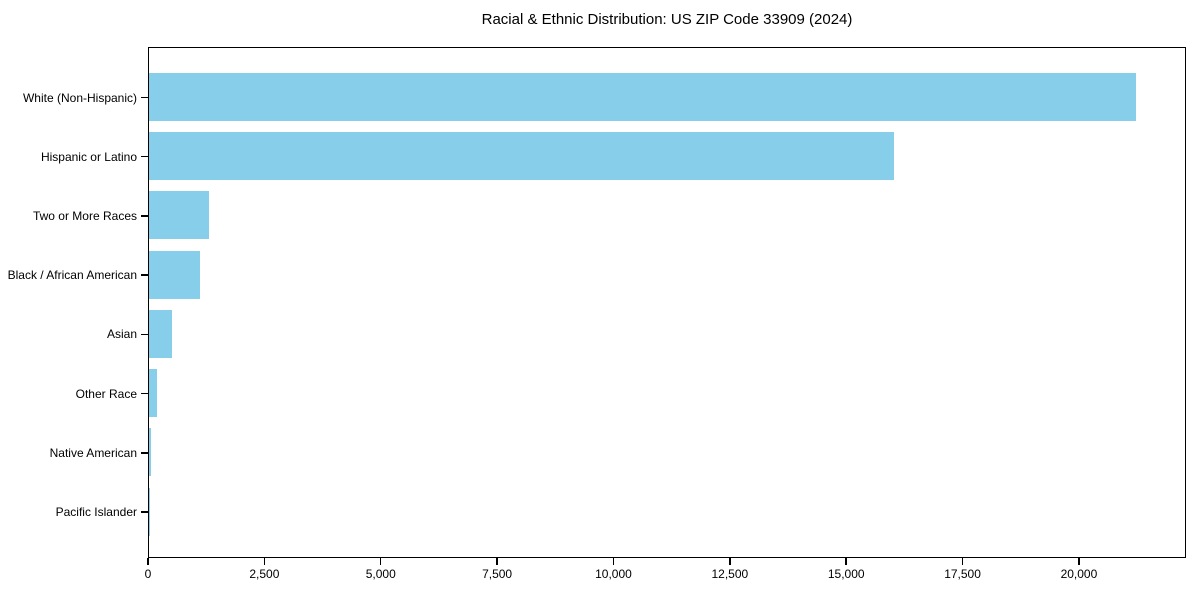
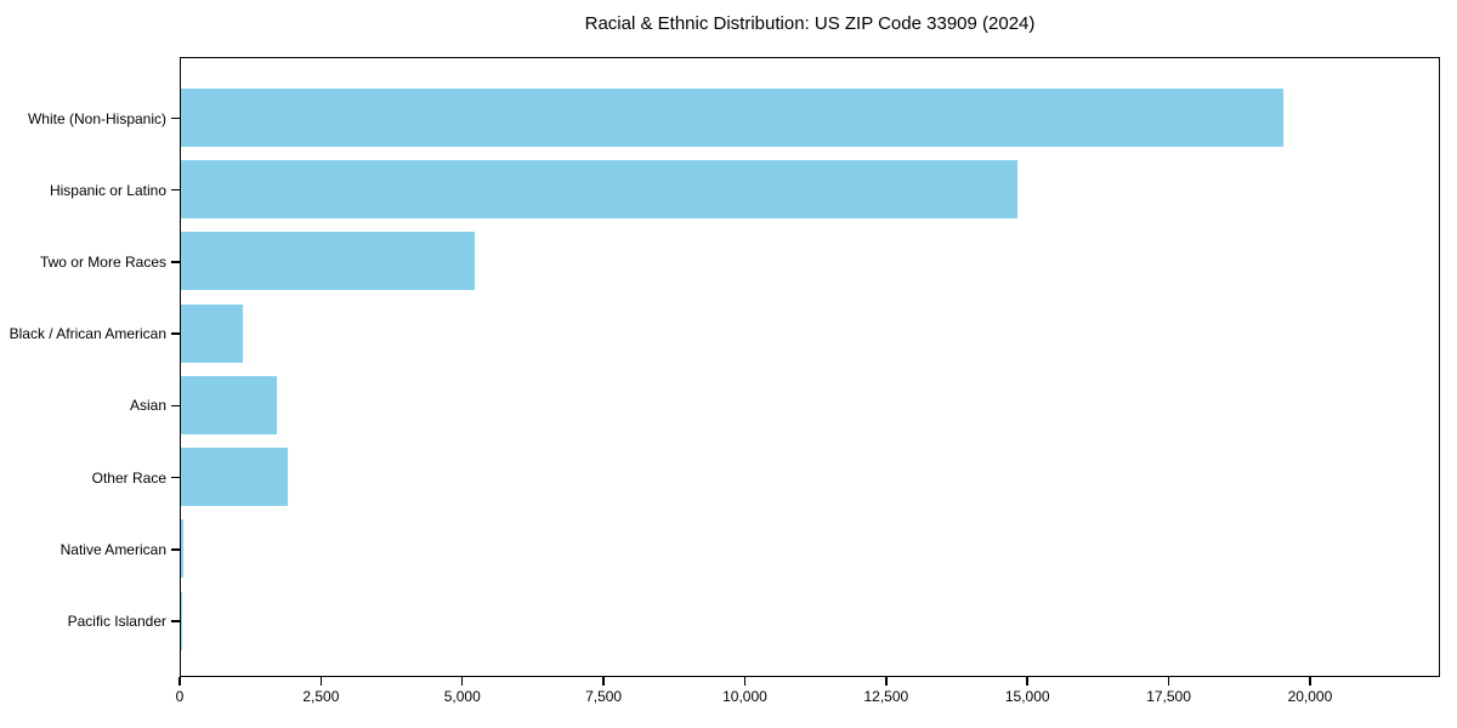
White (Non-Hispanic): 21200 -> 19500
Hispanic or Latino: 16000 -> 14800
Two or More Races: 1300 -> 5200
Asian: 500 -> 1700
Other Race: 200 -> 1900
